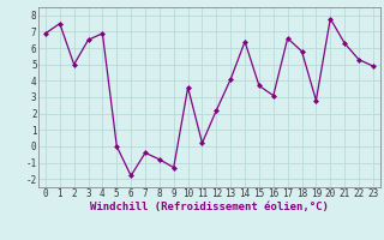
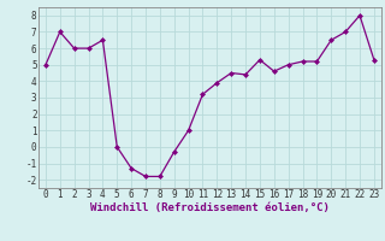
0: 6.9 -> 5.0
1: 7.5 -> 7.0
2: 5.0 -> 6.0
3: 6.5 -> 6.0
4: 6.9 -> 6.5
6: -1.8 -> -1.3
7: -0.4 -> -1.8
8: -0.8 -> -1.8
9: -1.3 -> -0.3
10: 3.6 -> 1.0
11: 0.2 -> 3.2
12: 2.2 -> 3.9
13: 4.1 -> 4.5
14: 6.4 -> 4.4
15: 3.7 -> 5.3
16: 3.1 -> 4.6
17: 6.6 -> 5.0
18: 5.8 -> 5.2
19: 2.8 -> 5.2
20: 7.8 -> 6.5
21: 6.3 -> 7.0
22: 5.3 -> 8.0
23: 4.9 -> 5.3
